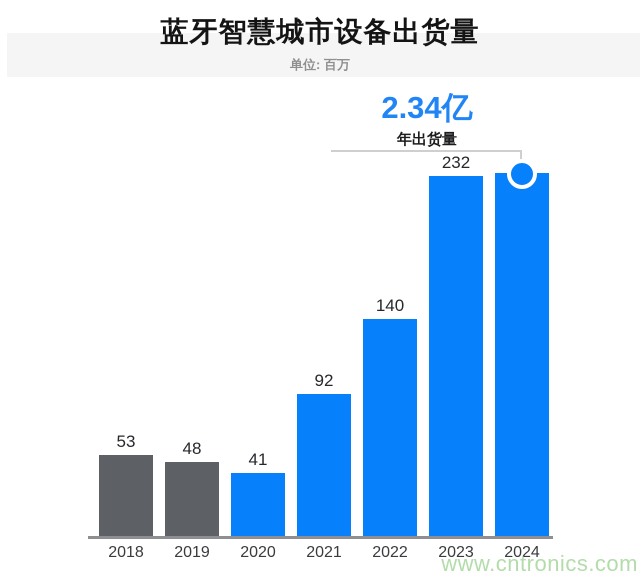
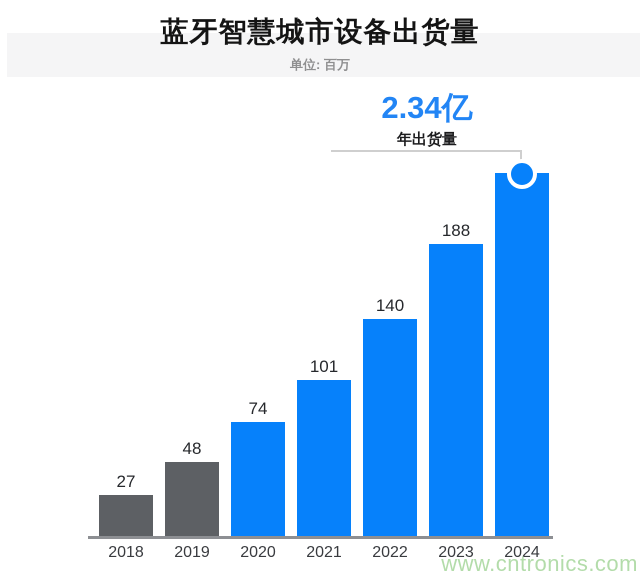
2018: 53 -> 27
2020: 41 -> 74
2021: 92 -> 101
2023: 232 -> 188
